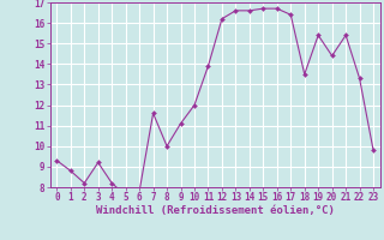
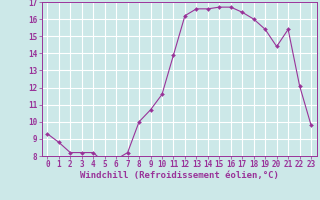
3: 9.2 -> 8.2
7: 11.6 -> 8.2
9: 11.1 -> 10.7
10: 12.0 -> 11.6
18: 13.5 -> 16.0
22: 13.3 -> 12.1
